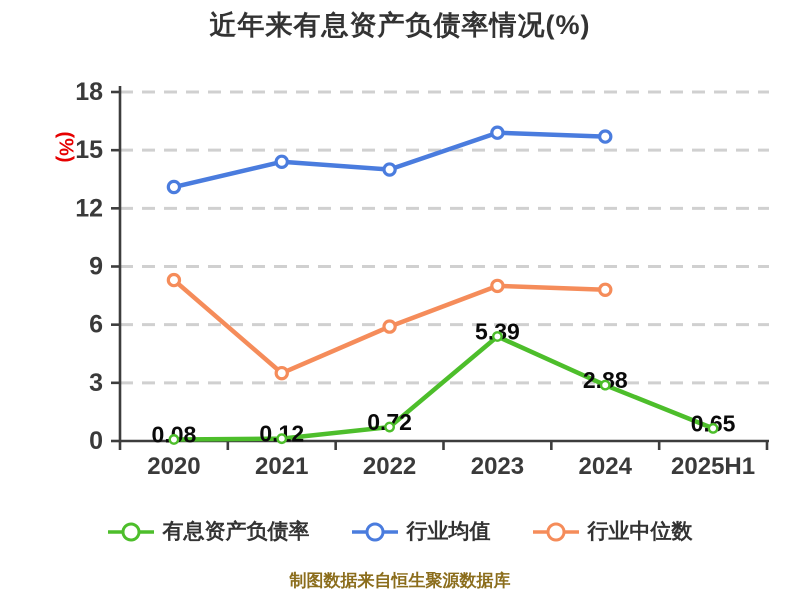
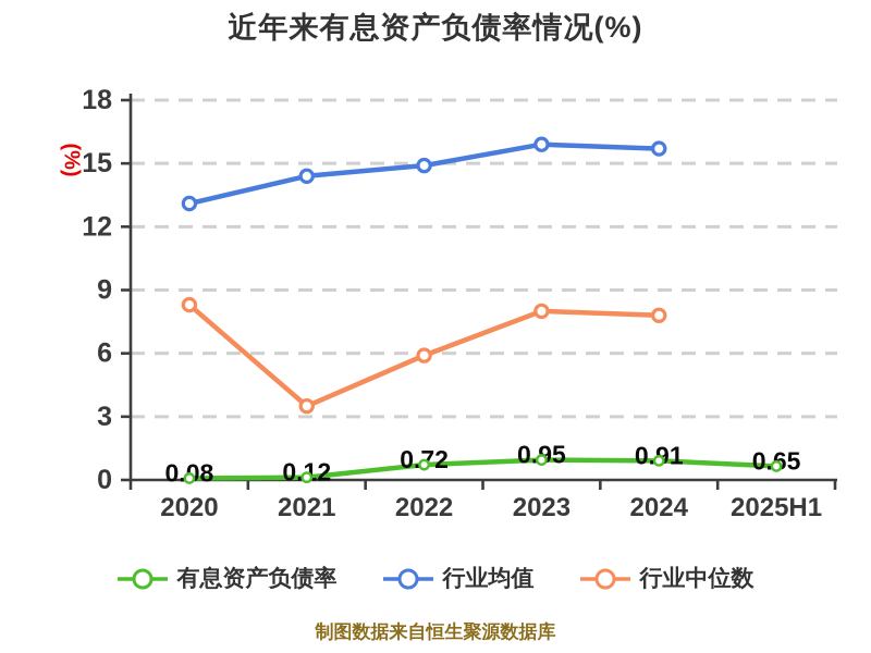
行业均值/2022: 14.0 -> 14.9
有息资产负债率/2023: 5.39 -> 0.95
有息资产负债率/2024: 2.88 -> 0.91
